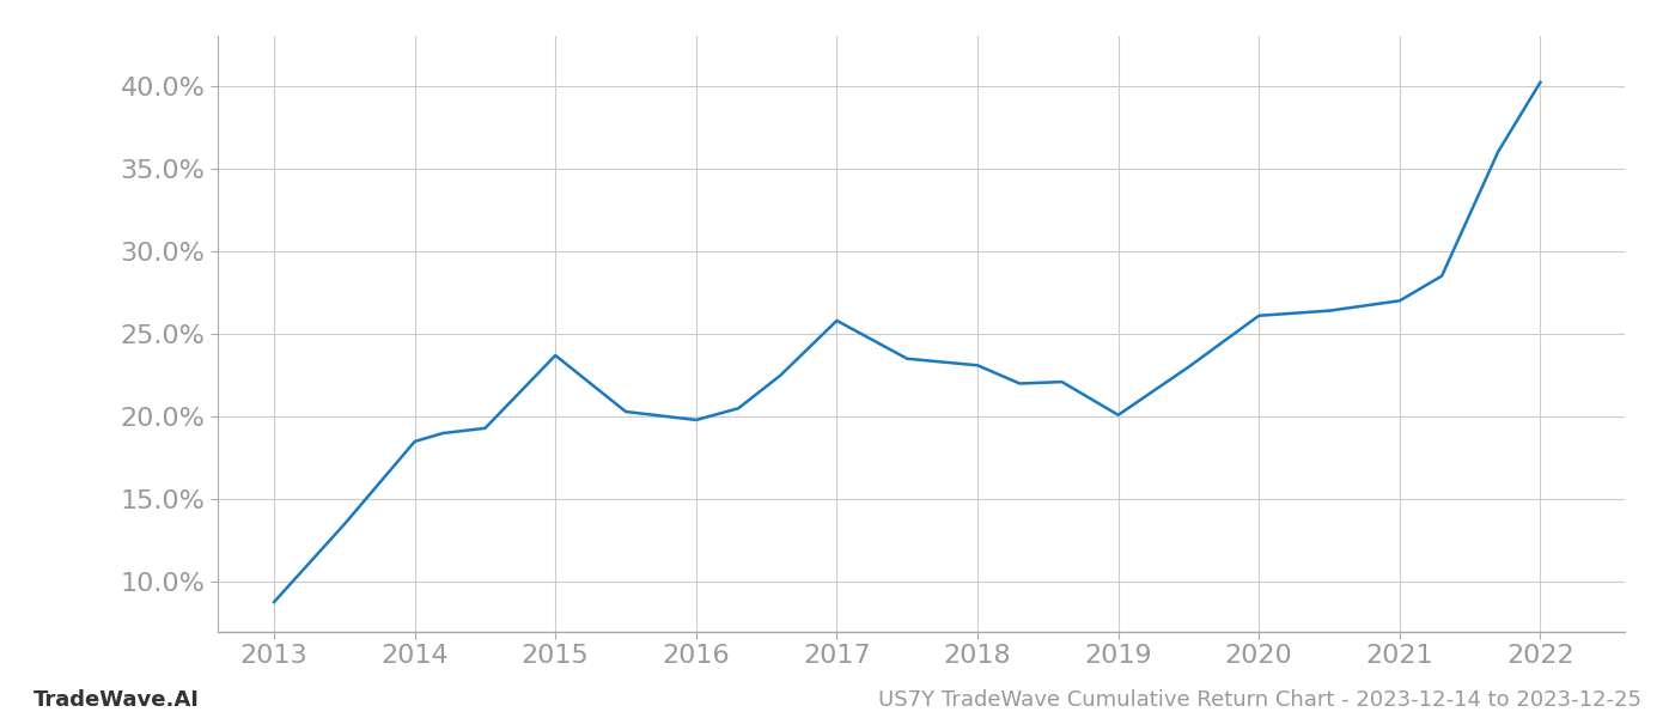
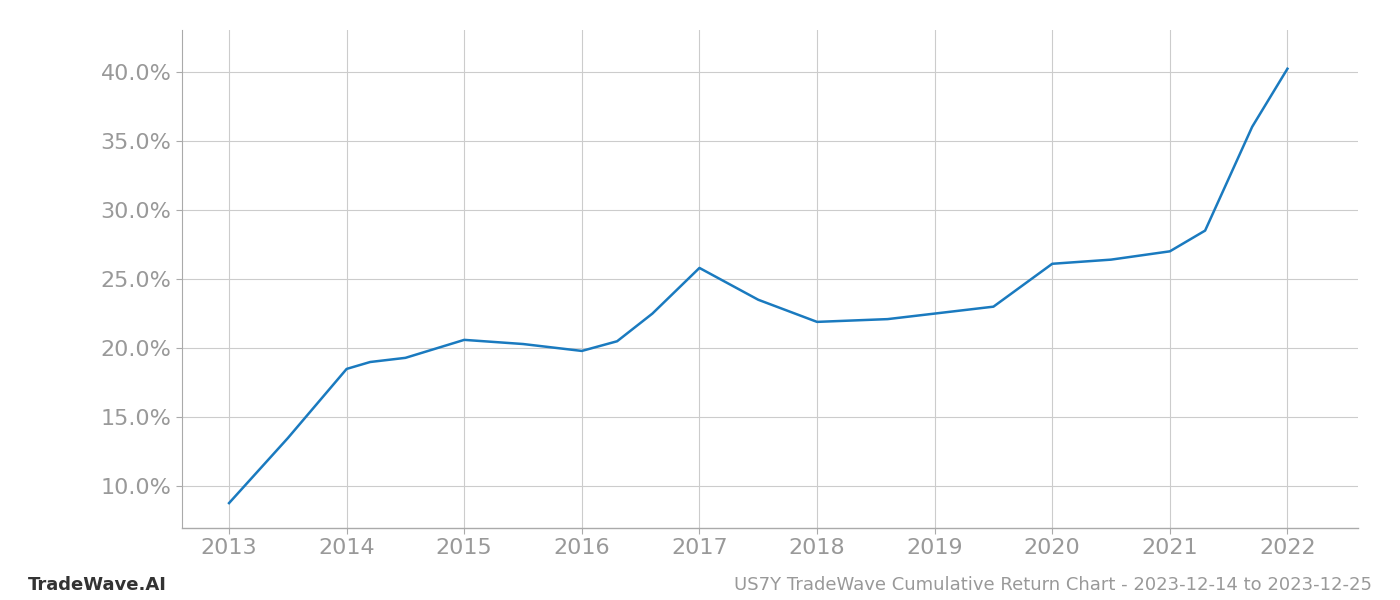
2015: 23.7% -> 20.6%
2018: 23.1% -> 21.9%
2019: 20.1% -> 22.5%
